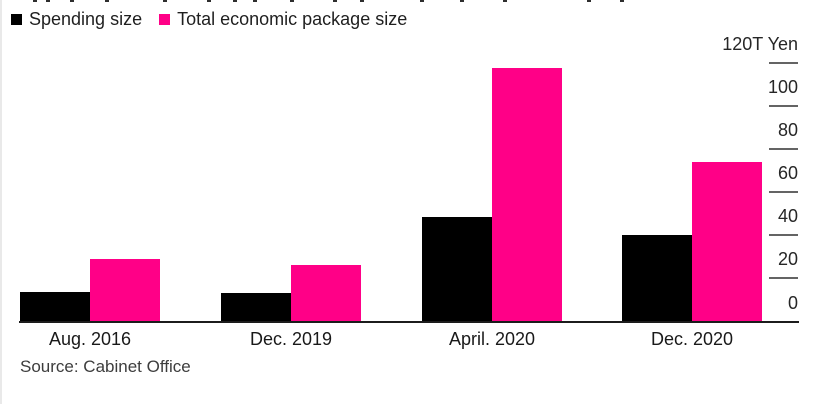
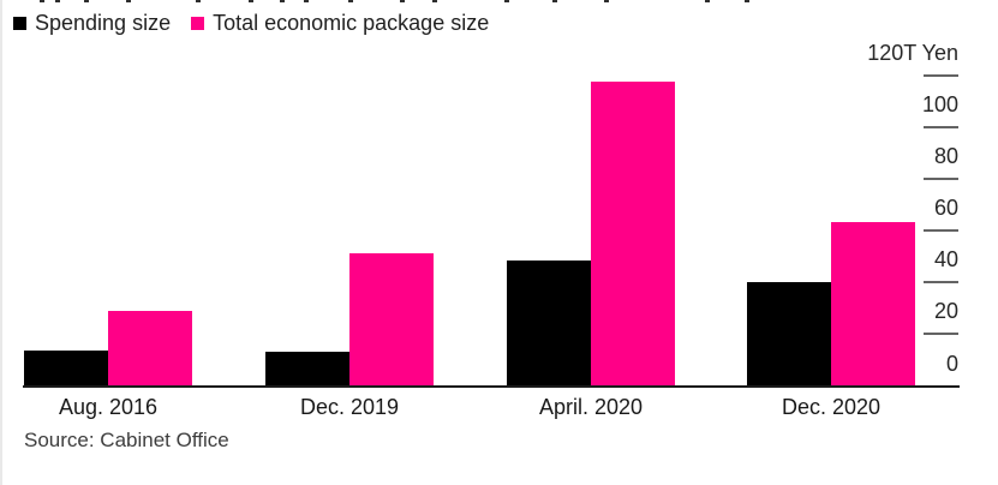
Total economic package size/Dec. 2019: 26 -> 51
Total economic package size/Dec. 2020: 74 -> 63
